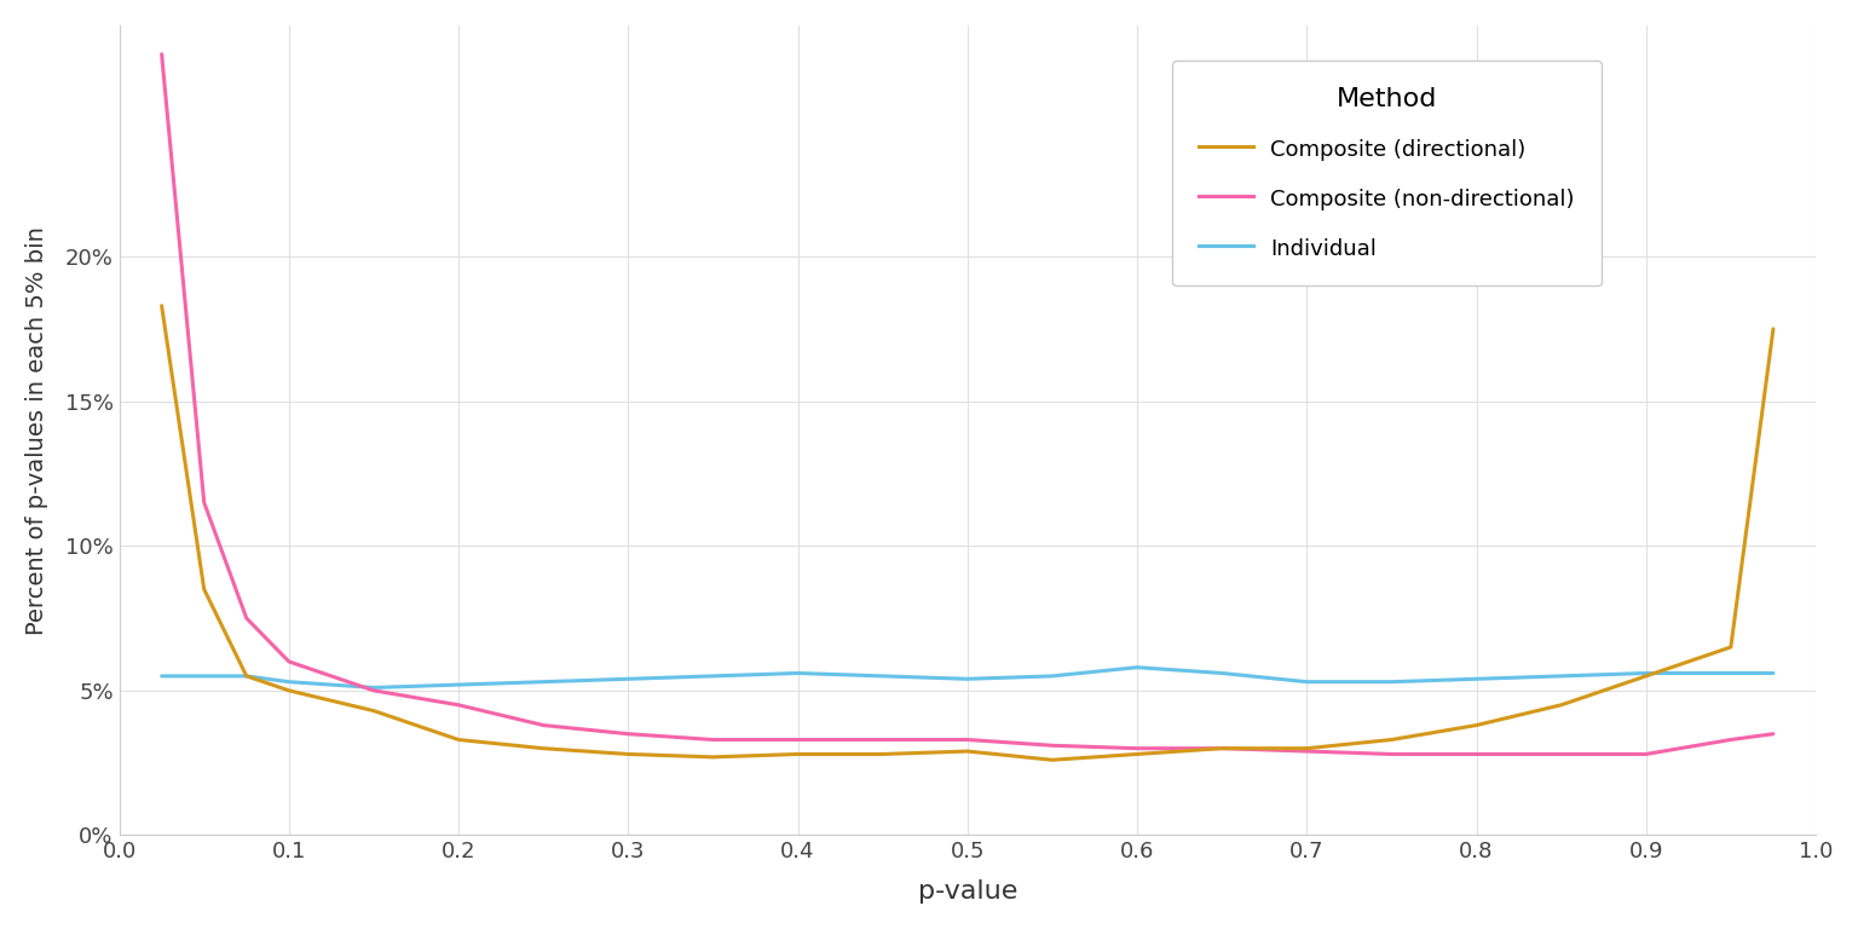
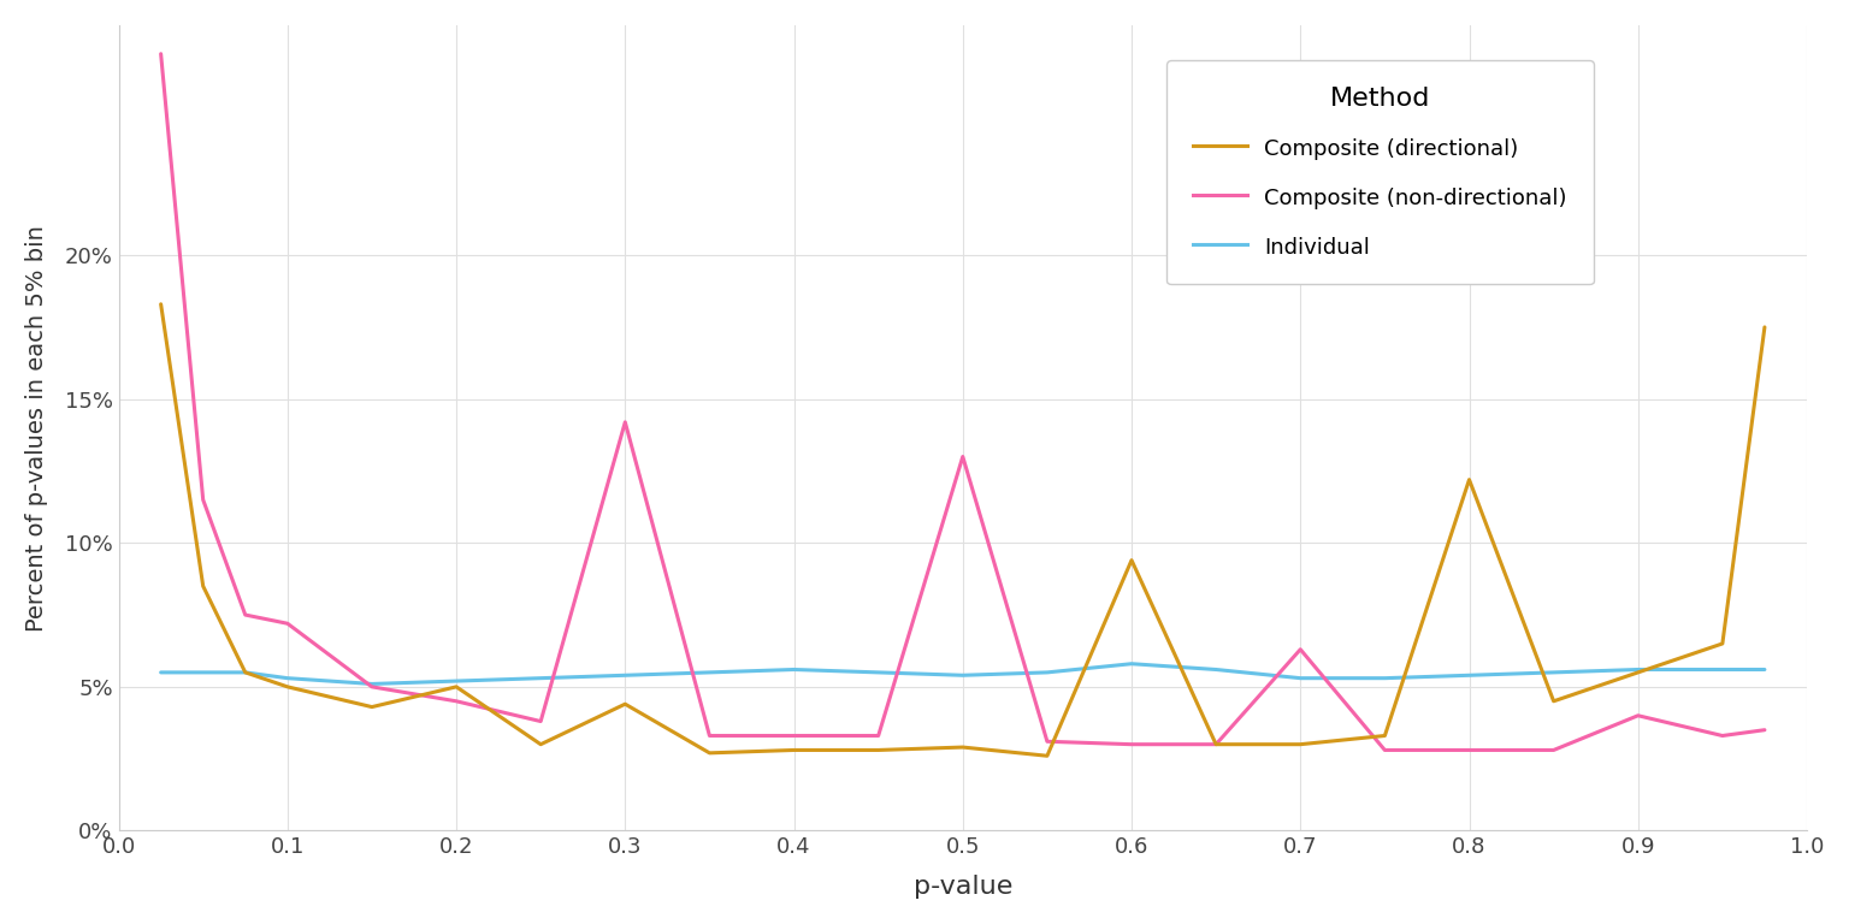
Composite (non-directional)/0.1: 6.0% -> 7.2%
Composite (directional)/0.2: 3.3% -> 5.0%
Composite (directional)/0.3: 2.8% -> 4.4%
Composite (non-directional)/0.3: 3.5% -> 14.2%
Composite (non-directional)/0.5: 3.3% -> 13.0%
Composite (directional)/0.6: 2.8% -> 9.4%
Composite (non-directional)/0.7: 2.9% -> 6.3%
Composite (directional)/0.8: 3.8% -> 12.2%
Composite (non-directional)/0.9: 2.8% -> 4.0%
